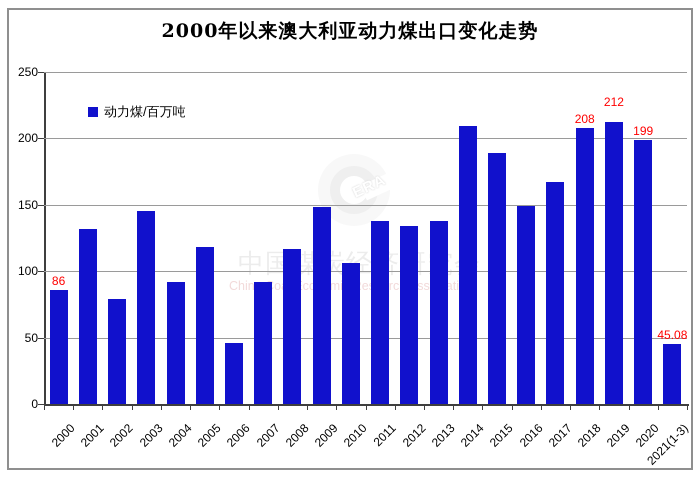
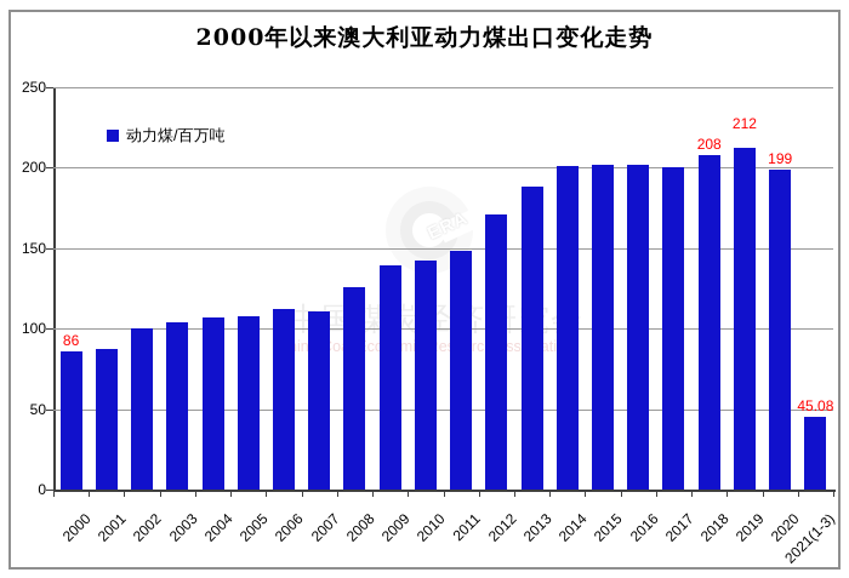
2001: 132 -> 87
2002: 79 -> 100
2003: 145 -> 104
2004: 92 -> 107
2005: 118 -> 108
2006: 46 -> 112
2007: 92 -> 111
2008: 117 -> 126
2009: 148 -> 139
2010: 106 -> 142
2011: 138 -> 148
2012: 134 -> 171
2013: 138 -> 188
2014: 209 -> 201
2015: 189 -> 202
2016: 149 -> 202
2017: 167 -> 200
